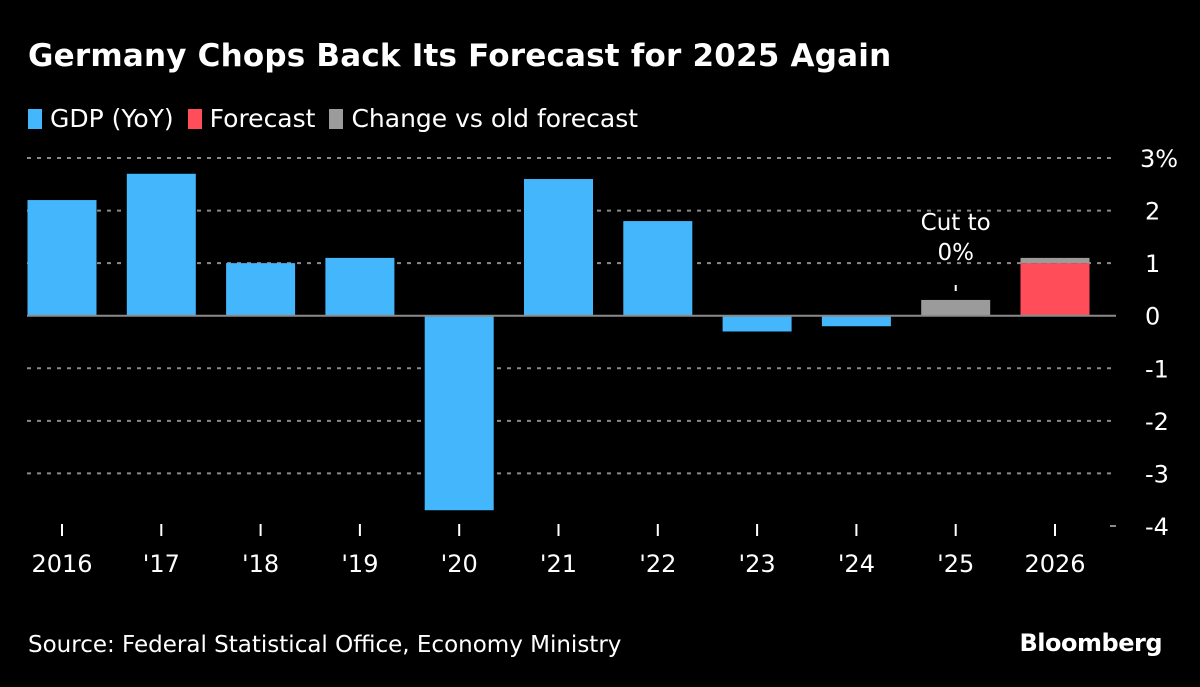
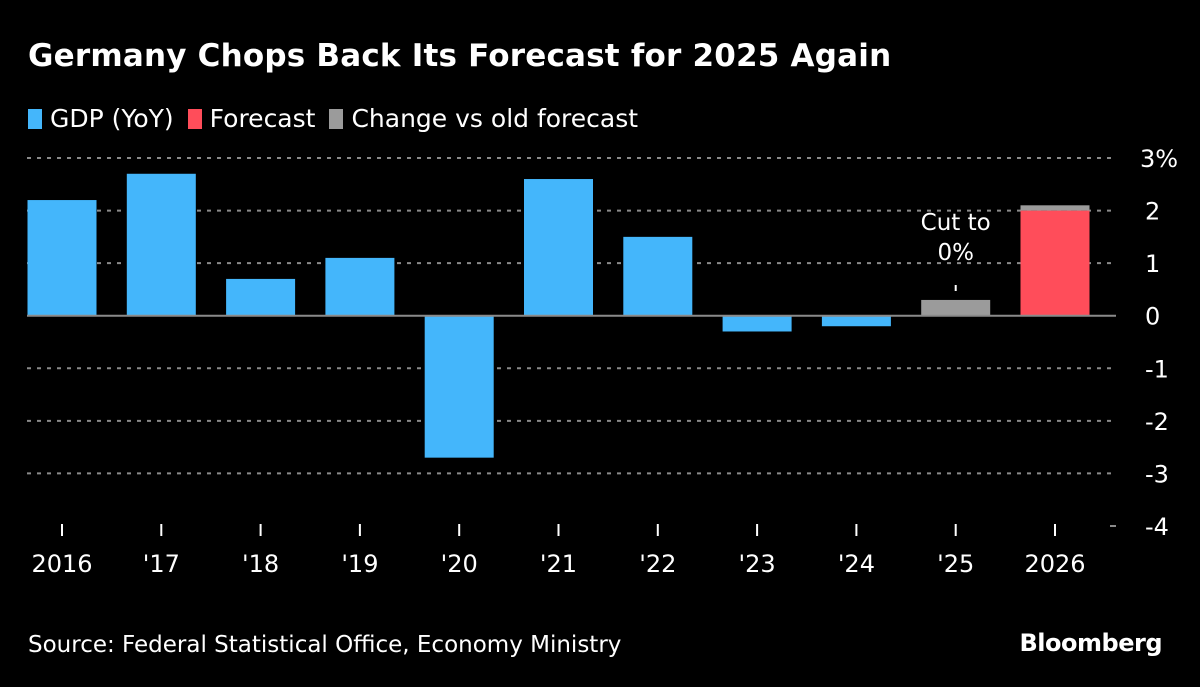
GDP (YoY)/'18: 1.0 -> 0.7
GDP (YoY)/'20: -3.7 -> -2.7
GDP (YoY)/'22: 1.8 -> 1.5
Forecast/2026: 1 -> 2
